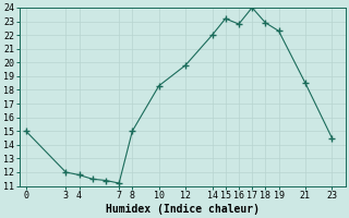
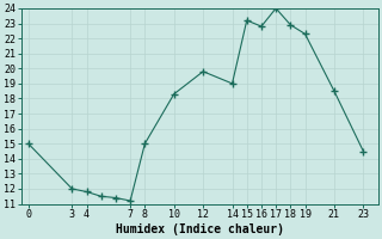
14: 22.0 -> 19.0
